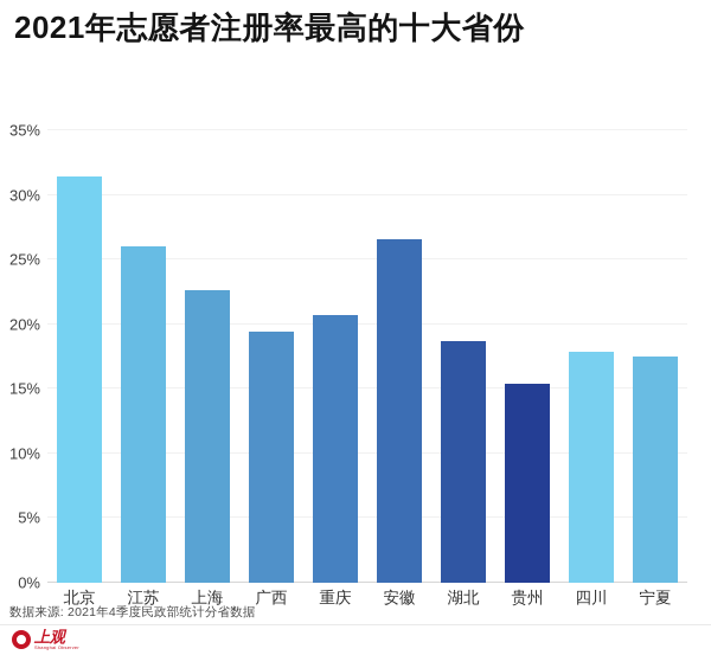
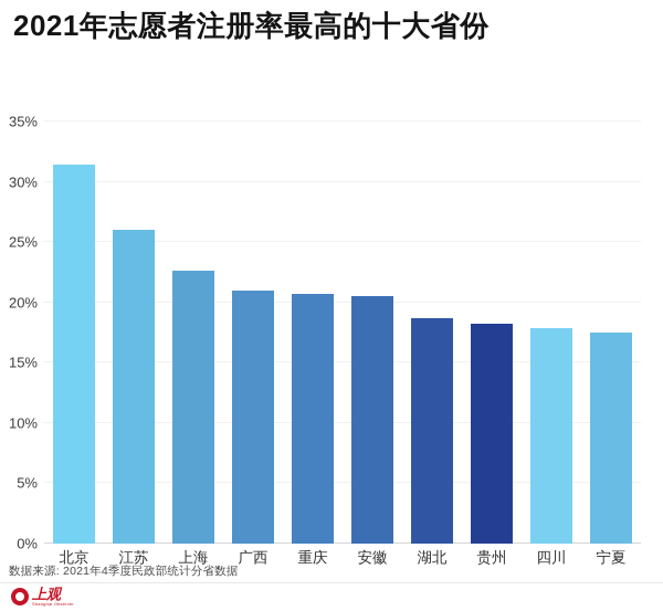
广西: 19.4% -> 21.0%
安徽: 26.6% -> 20.5%
贵州: 15.4% -> 18.2%
